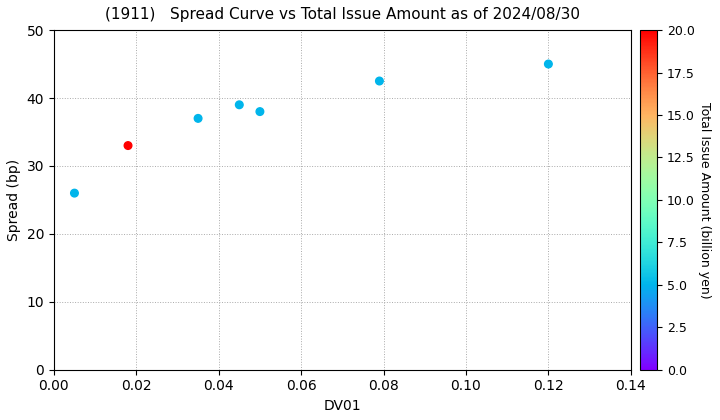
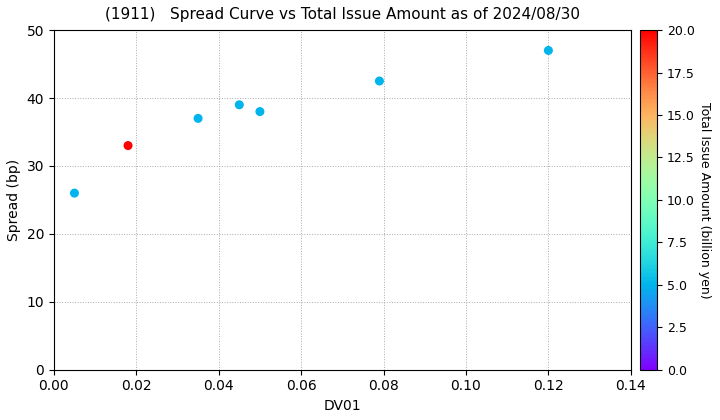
0.12: 45.0 -> 47.0
